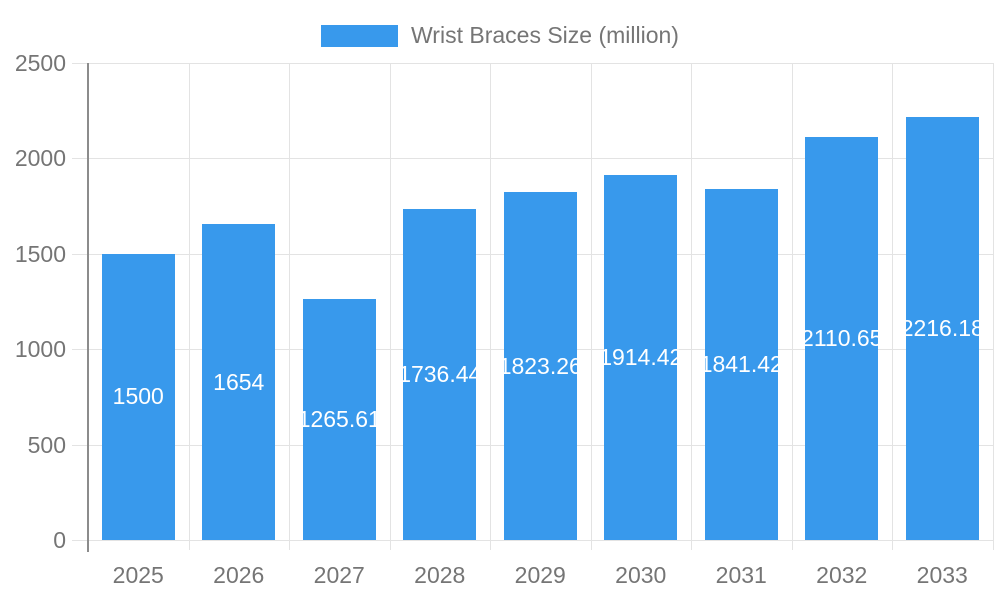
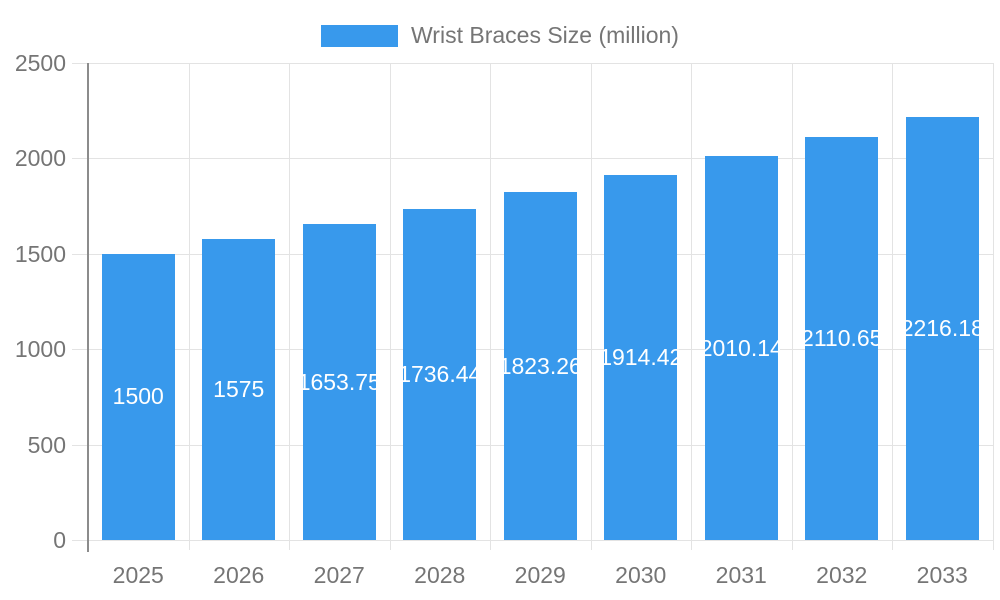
2026: 1654 -> 1575
2027: 1265.61 -> 1653.75
2031: 1841.42 -> 2010.14
